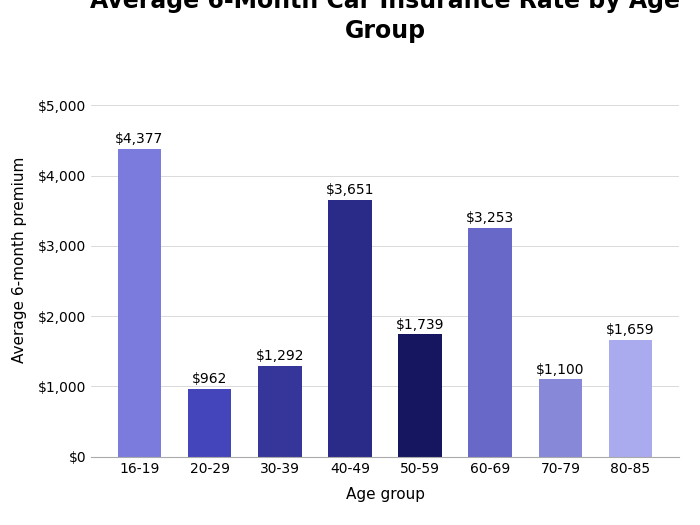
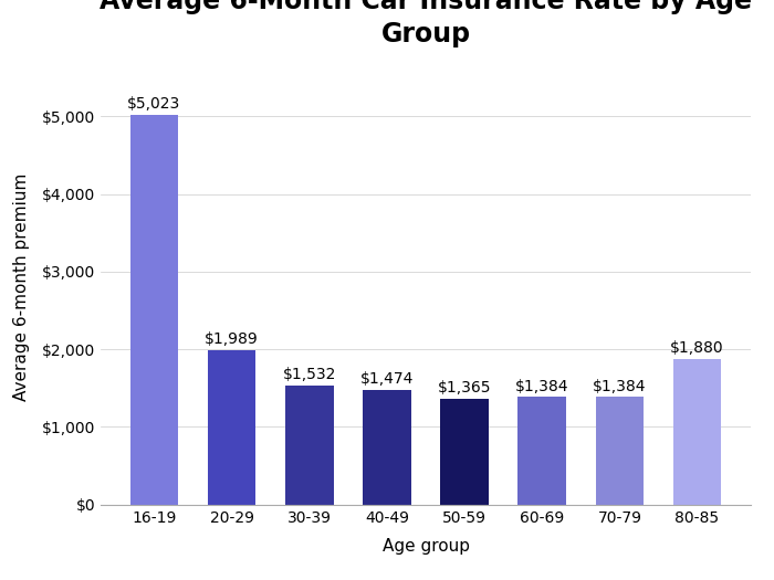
16-19: $4,377 -> $5,023
20-29: $962 -> $1,989
30-39: $1,292 -> $1,532
40-49: $3,651 -> $1,474
50-59: $1,739 -> $1,365
60-69: $3,253 -> $1,384
70-79: $1,100 -> $1,384
80-85: $1,659 -> $1,880
